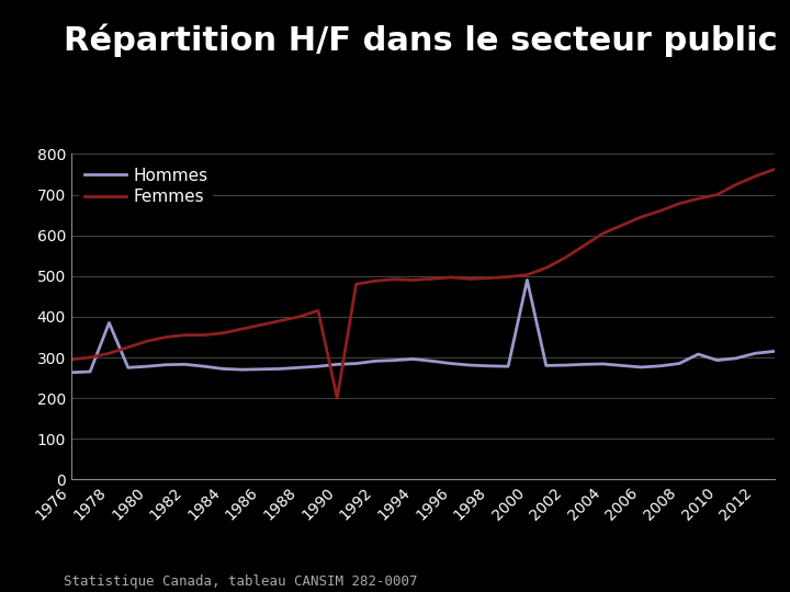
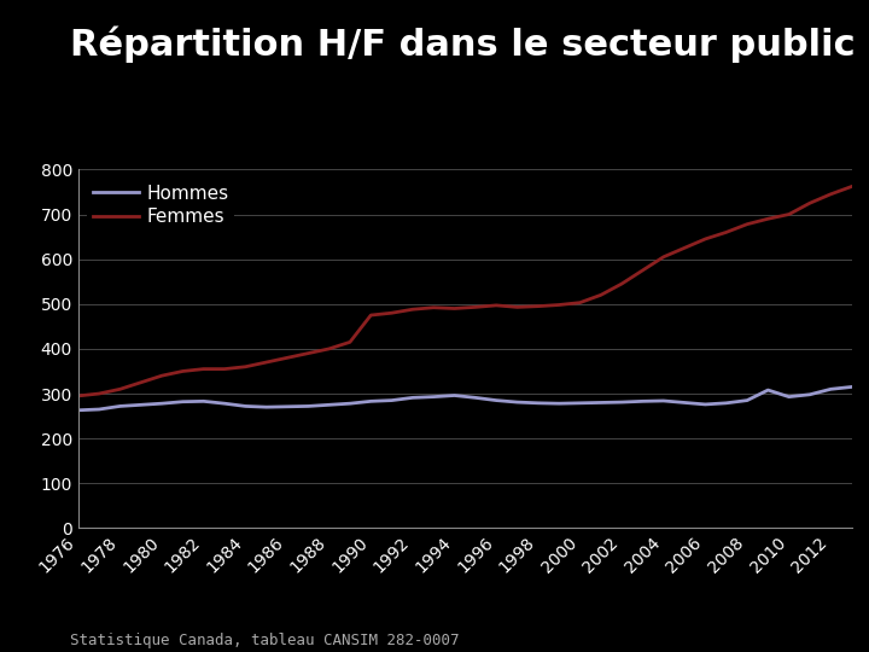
Hommes/1978: 385 -> 272
Femmes/1990: 200 -> 475
Hommes/2000: 490 -> 279
